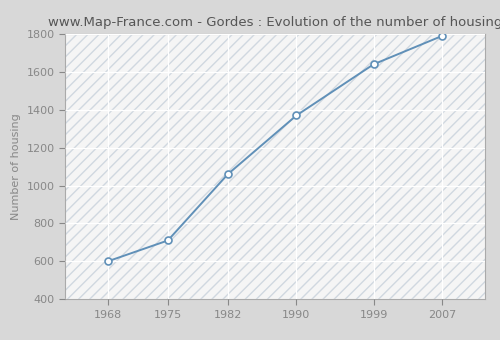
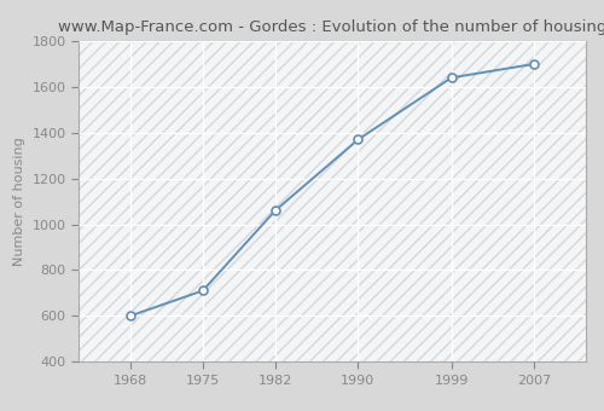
2007: 1790 -> 1700
